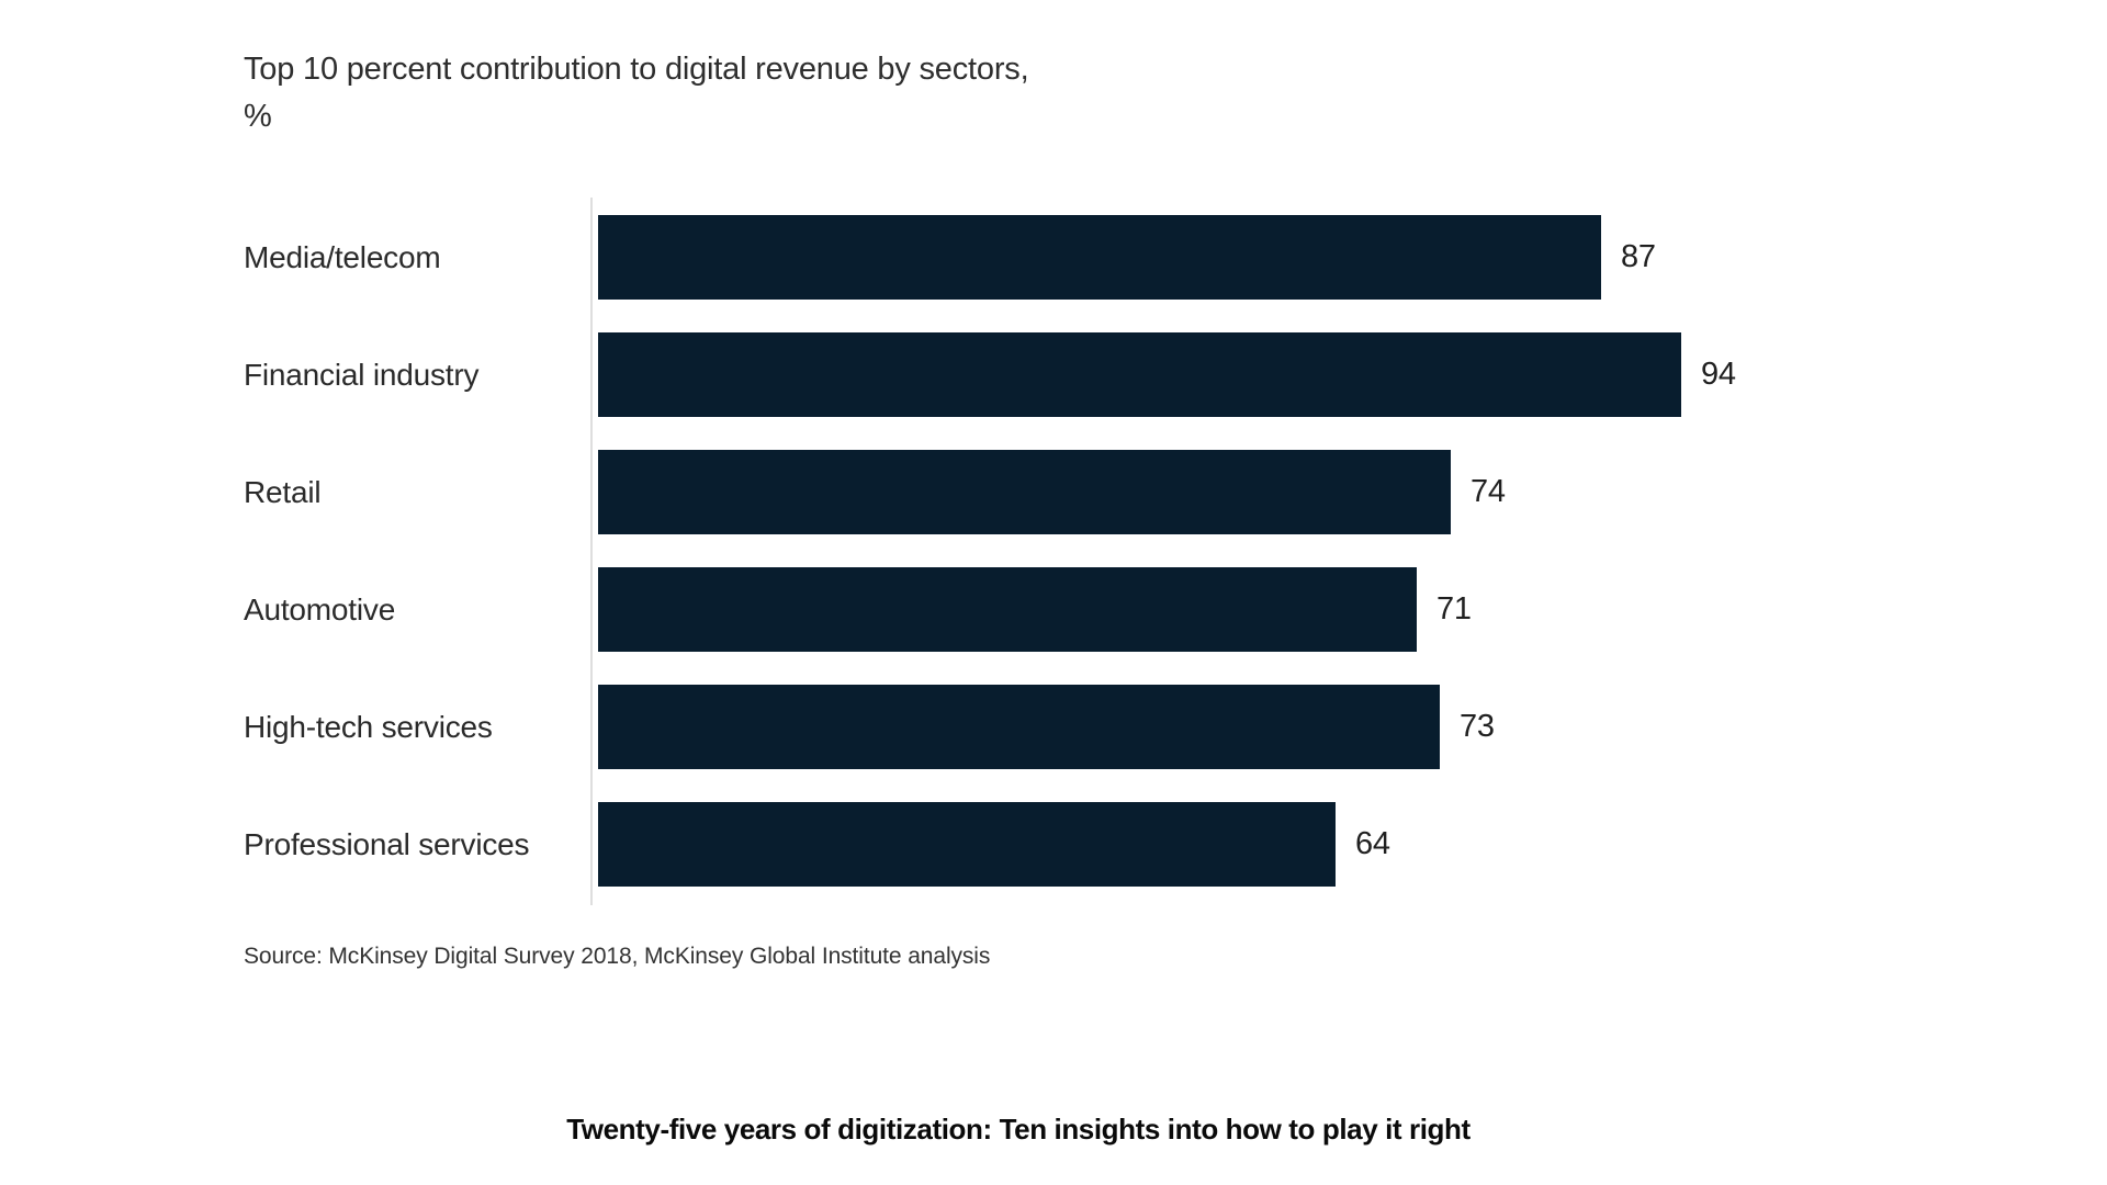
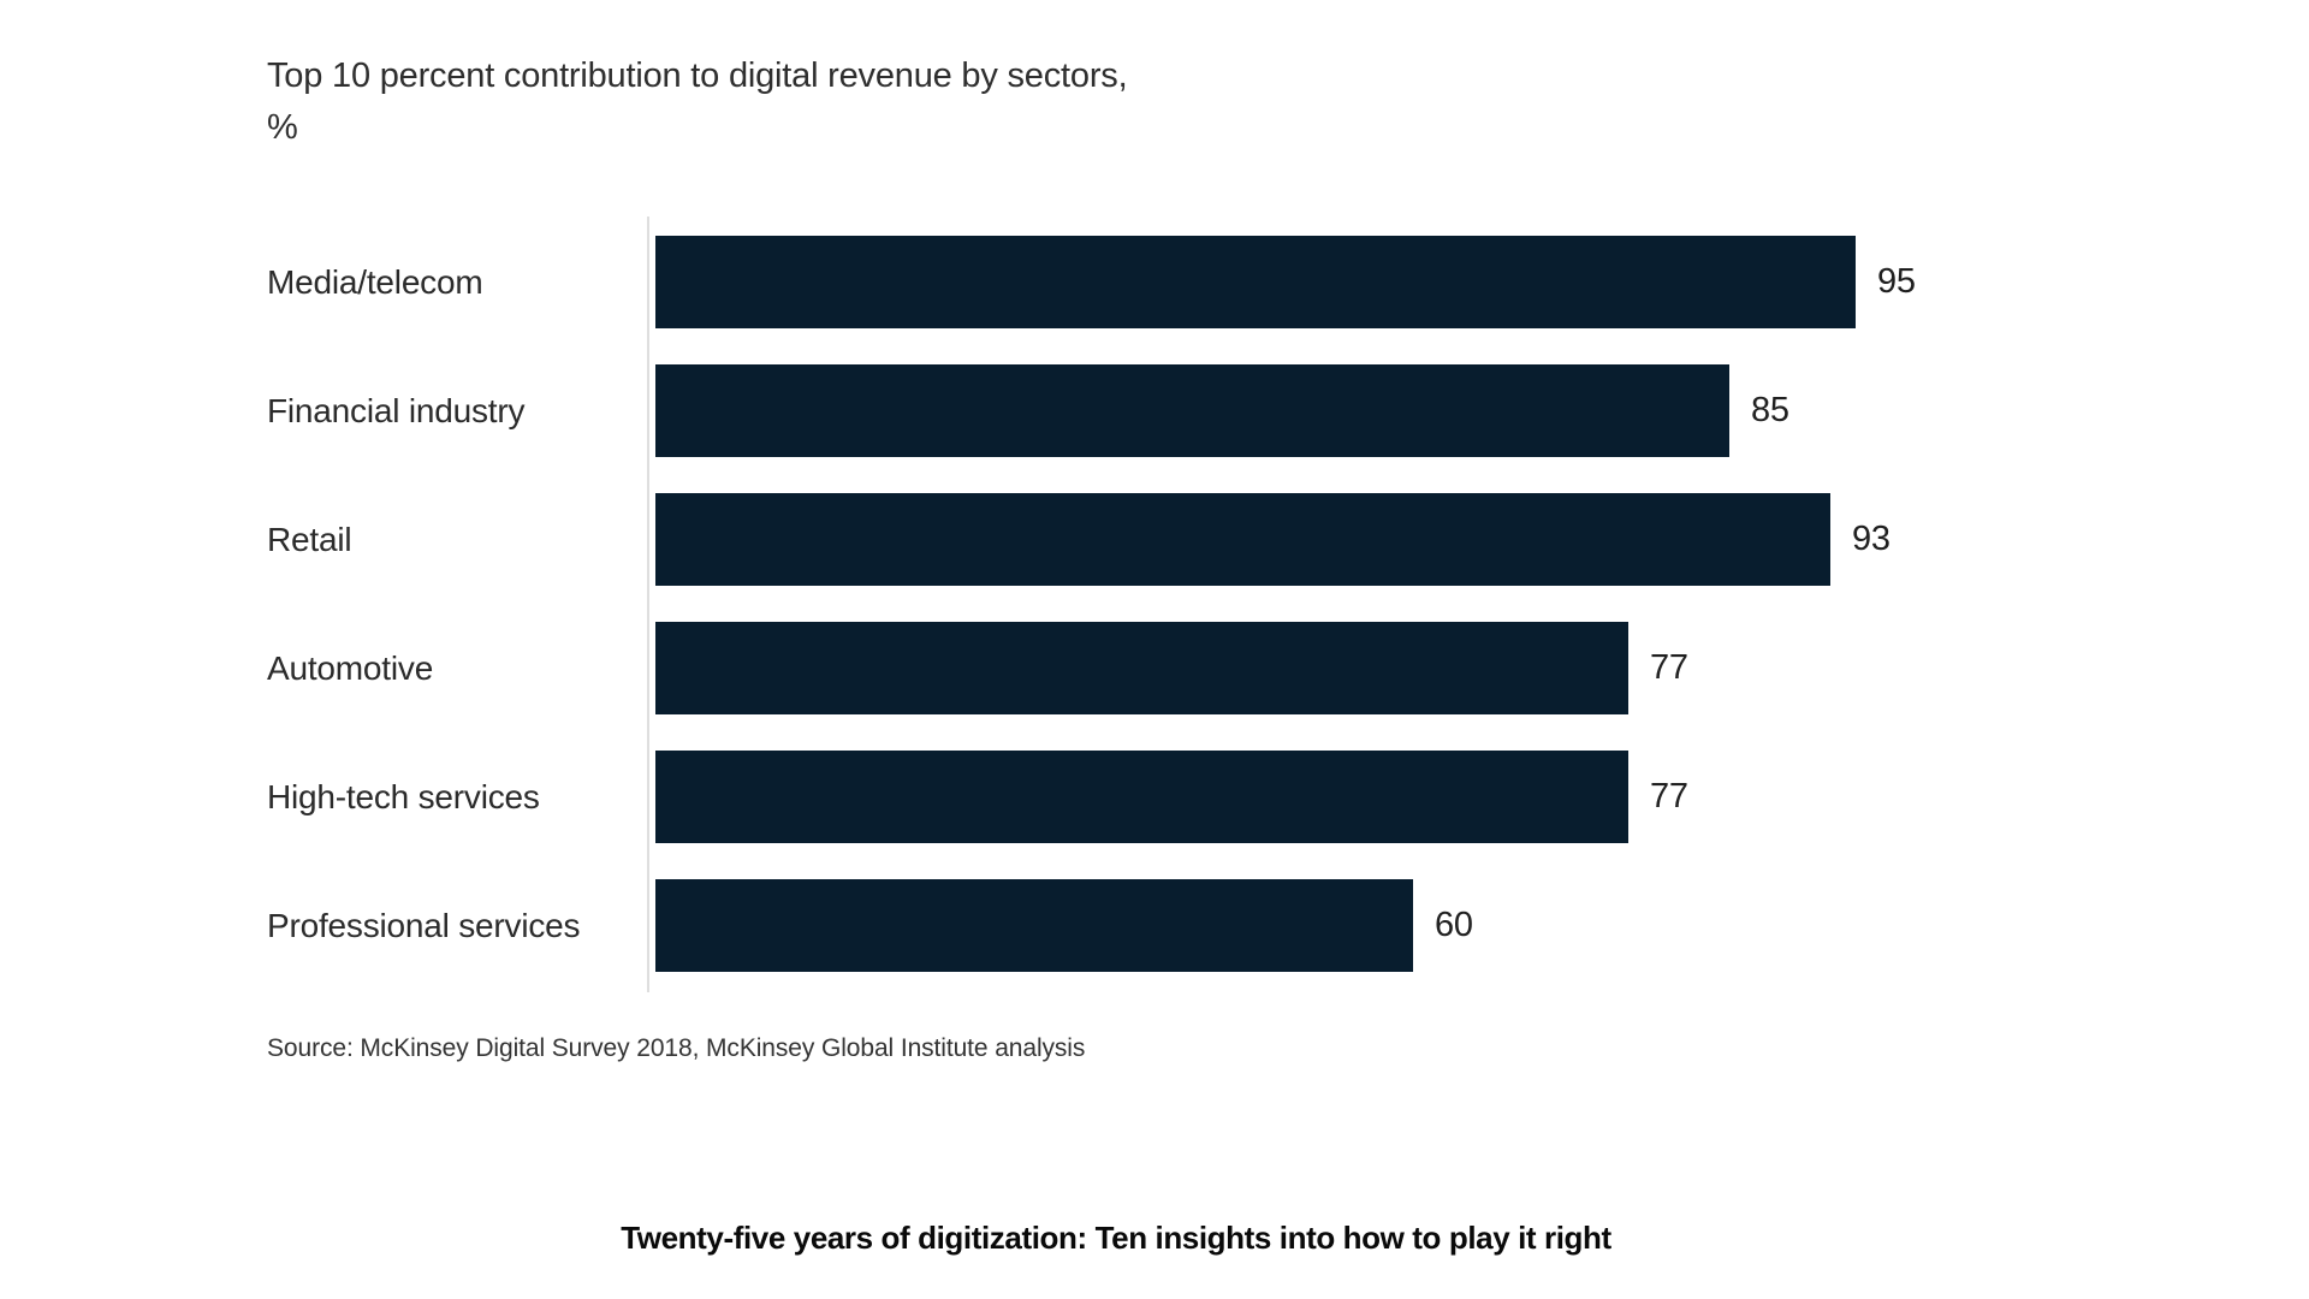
Media/telecom: 87 -> 95
Financial industry: 94 -> 85
Retail: 74 -> 93
Automotive: 71 -> 77
High-tech services: 73 -> 77
Professional services: 64 -> 60
